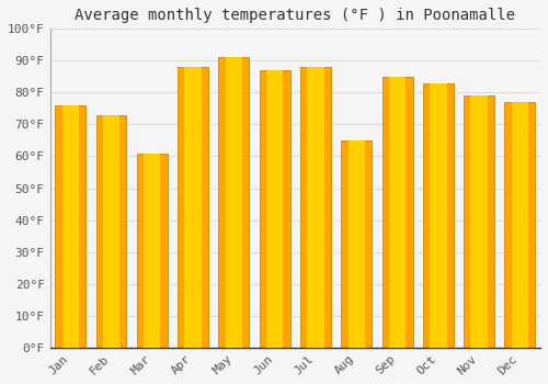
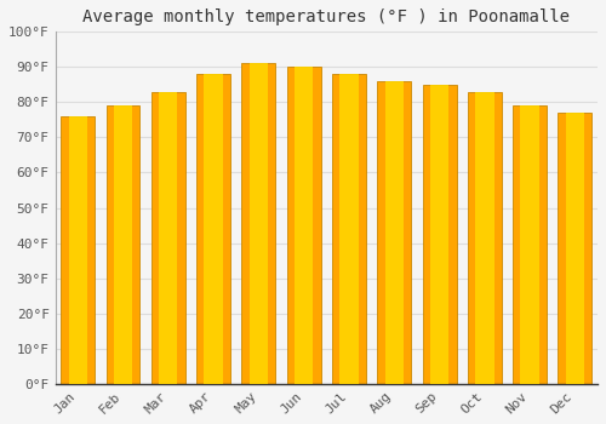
Feb: 73°F -> 79°F
Mar: 61°F -> 83°F
Jun: 87°F -> 90°F
Aug: 65°F -> 86°F
